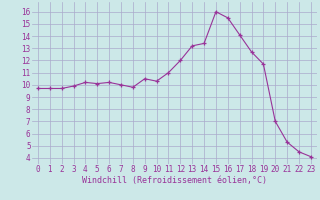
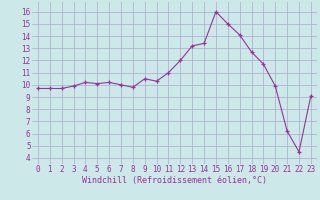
16: 15.5 -> 15.0
20: 7.0 -> 9.9
21: 5.3 -> 6.2
23: 4.1 -> 9.1
